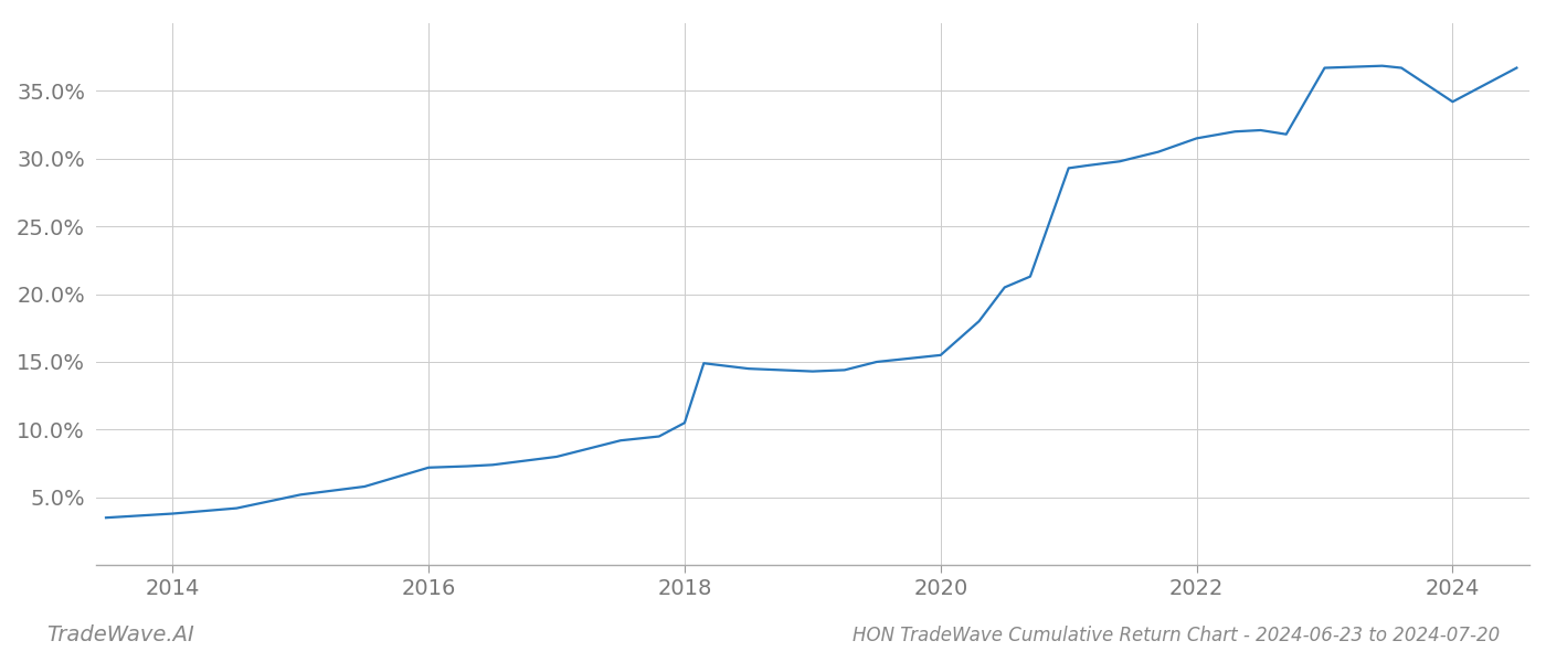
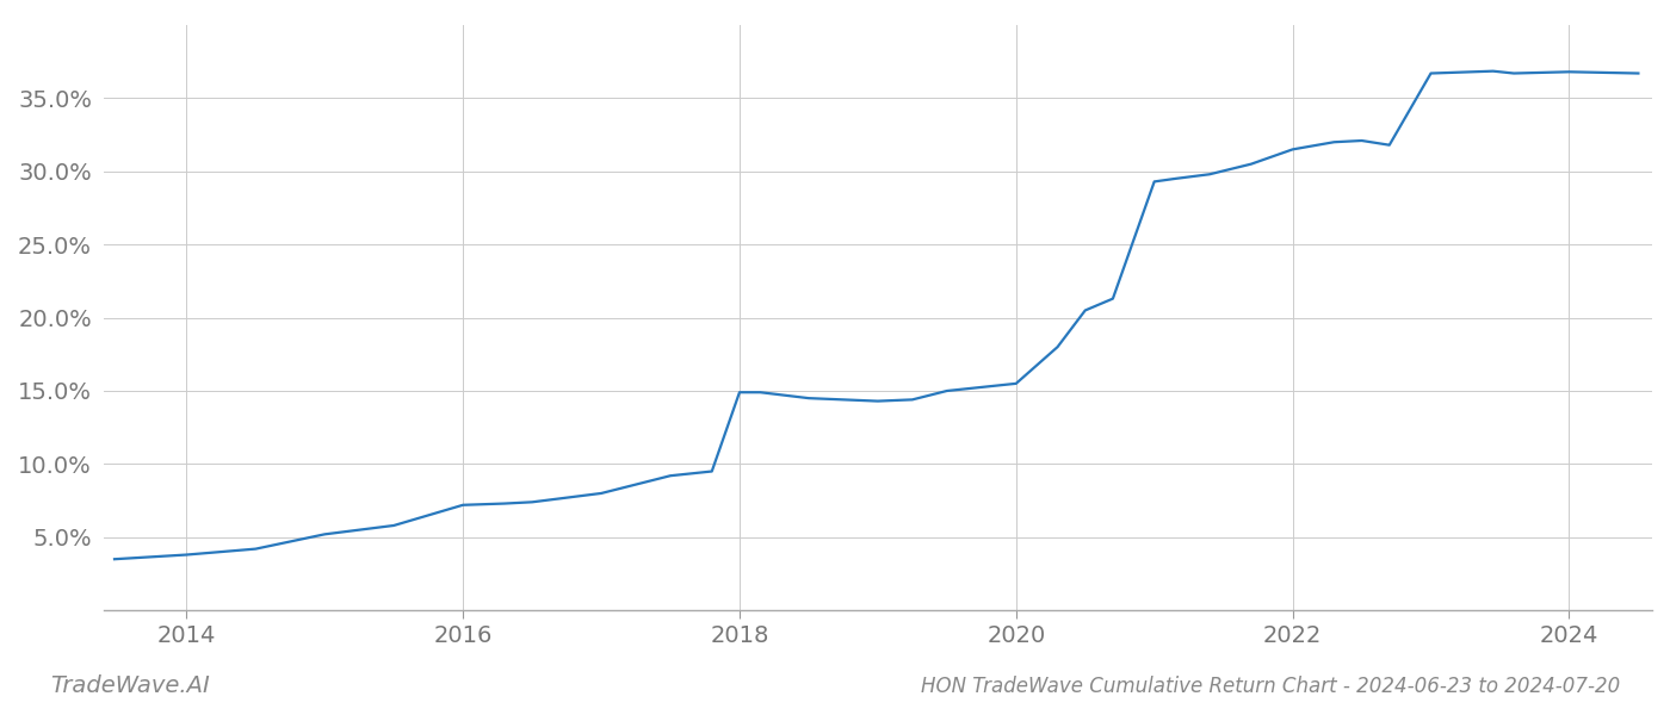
2018: 10.5% -> 14.9%
2024: 34.2% -> 36.8%
